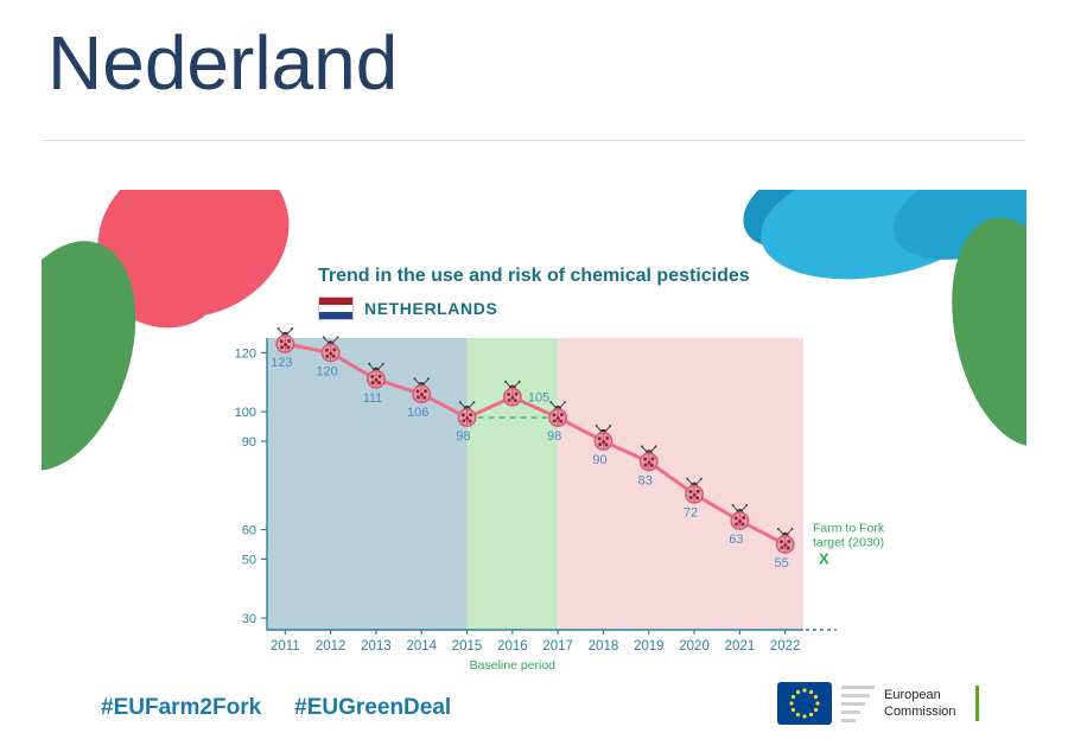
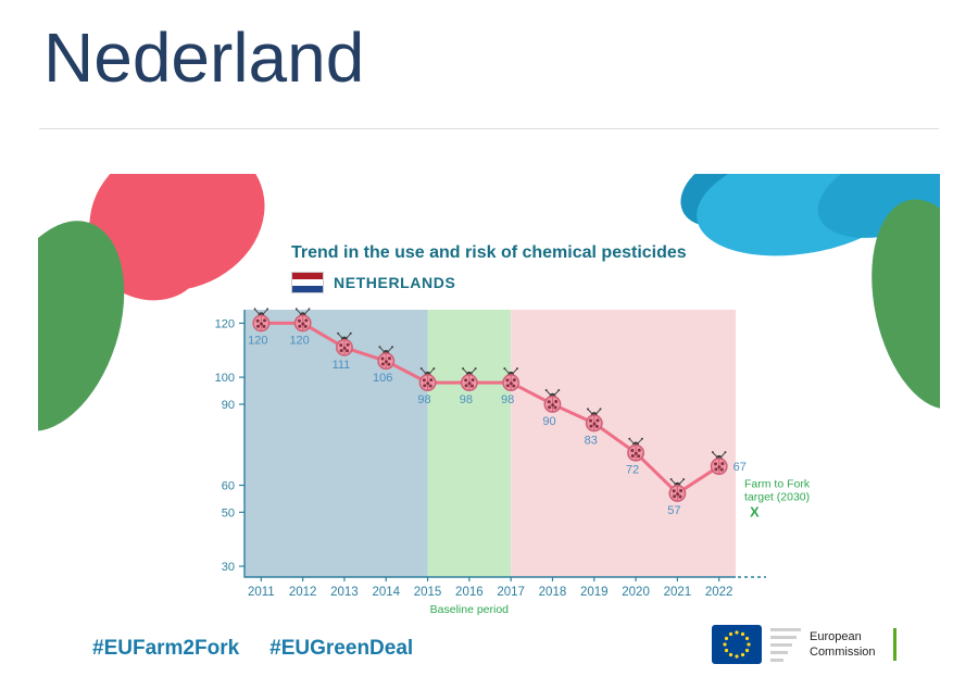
2011: 123 -> 120
2016: 105 -> 98
2021: 63 -> 57
2022: 55 -> 67
